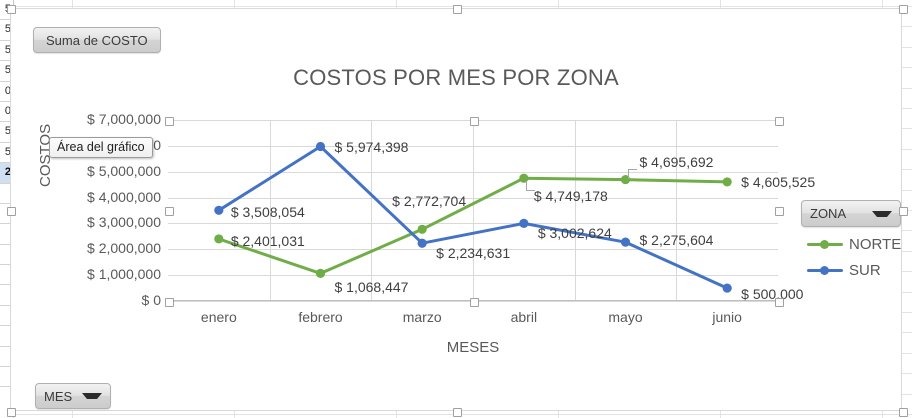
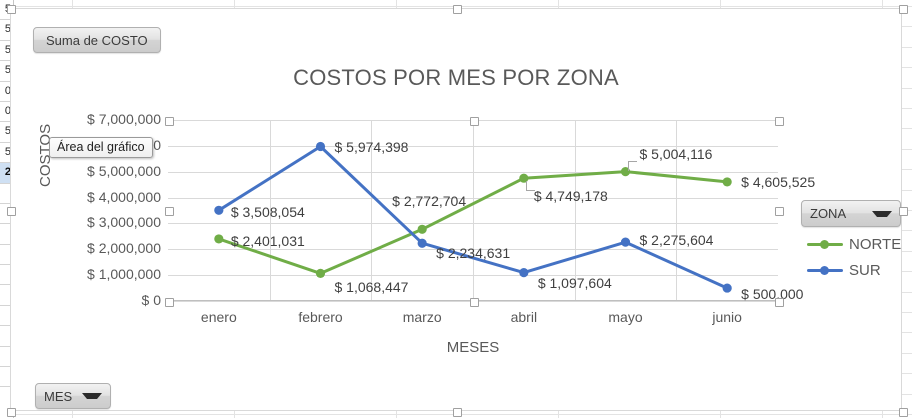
SUR/abril: 3,002,624 -> 1,097,604
NORTE/mayo: 4,695,692 -> 5,004,116
